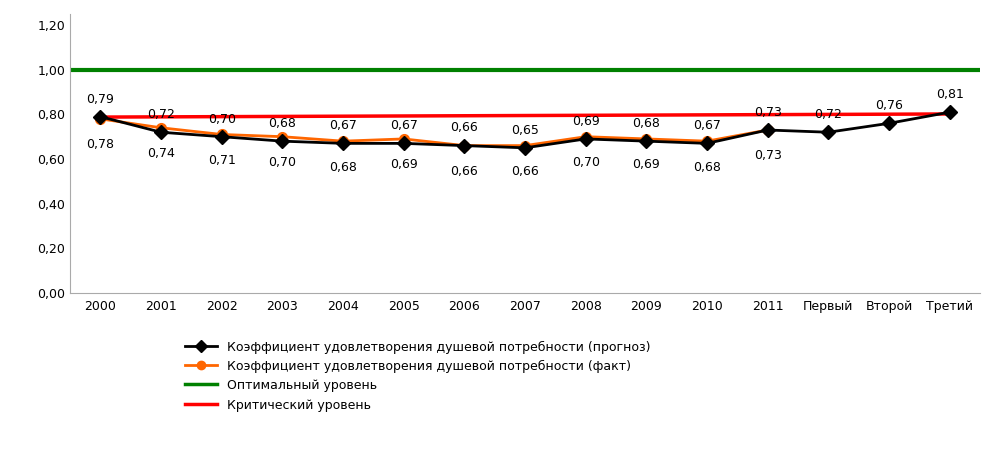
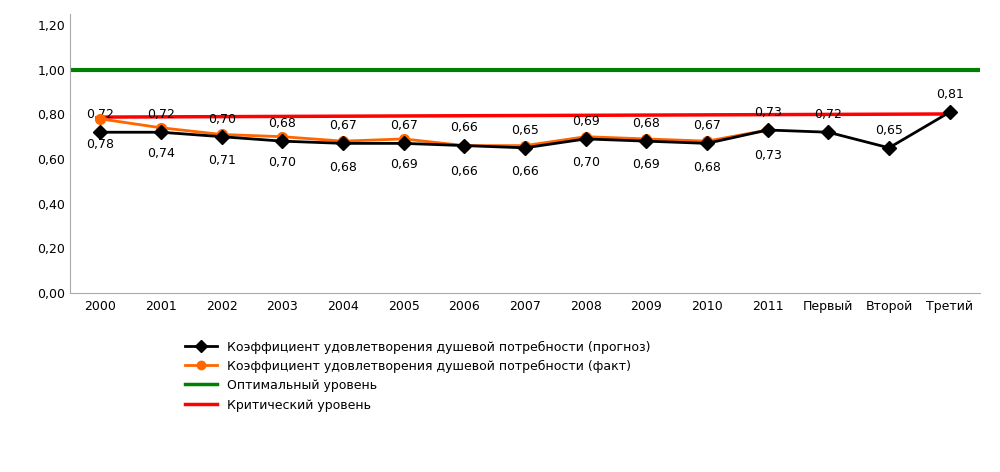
Коэффициент удовлетворения душевой потребности (прогноз)/2000: 0,79 -> 0,72
Коэффициент удовлетворения душевой потребности (прогноз)/Второй: 0,76 -> 0,65
